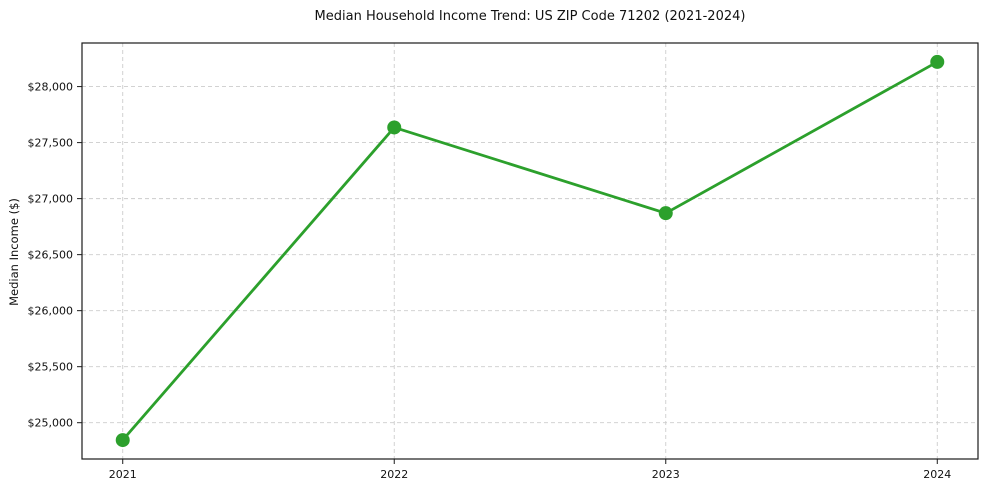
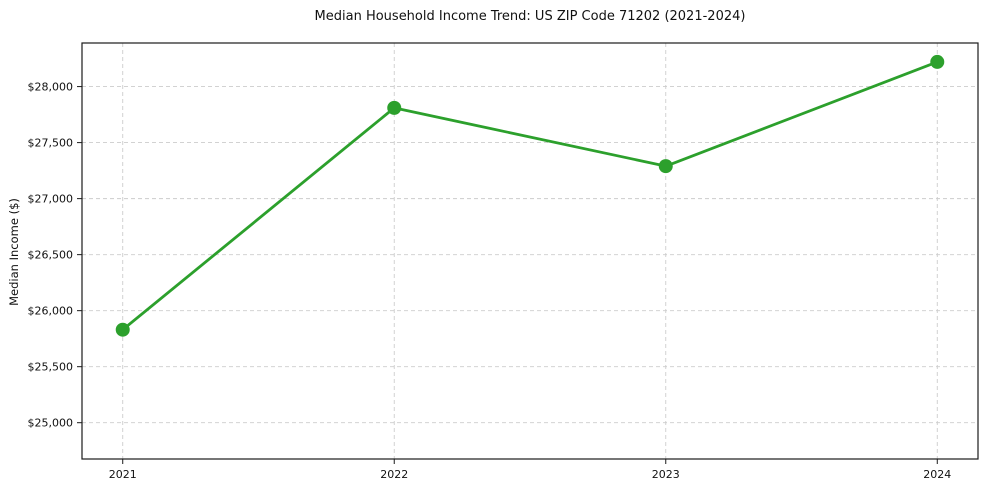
2021: $24840 -> $25830
2022: $27640 -> $27810
2023: $26870 -> $27290
